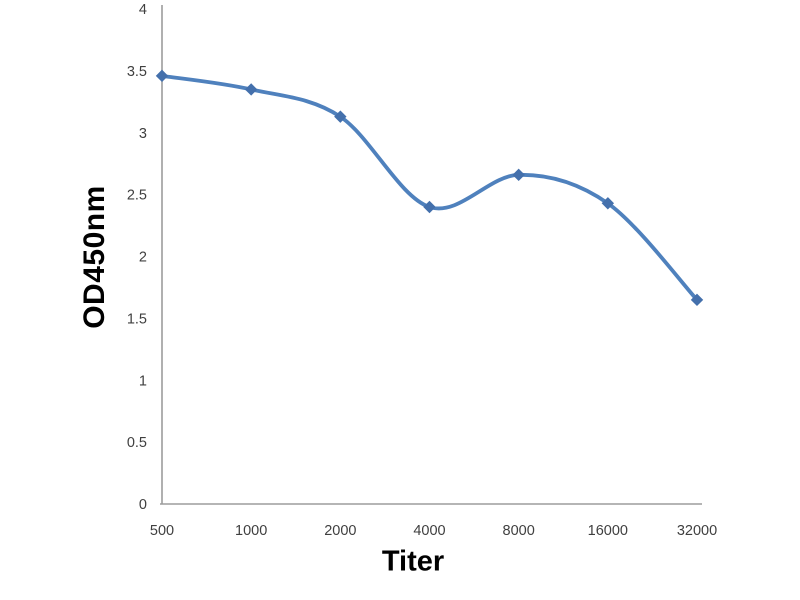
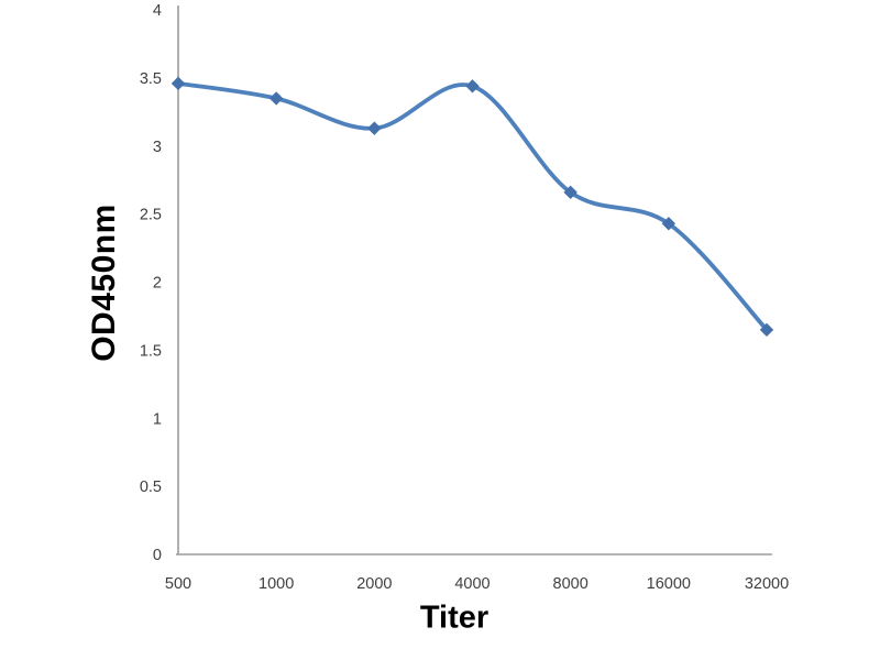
4000: 2.40 -> 3.44
